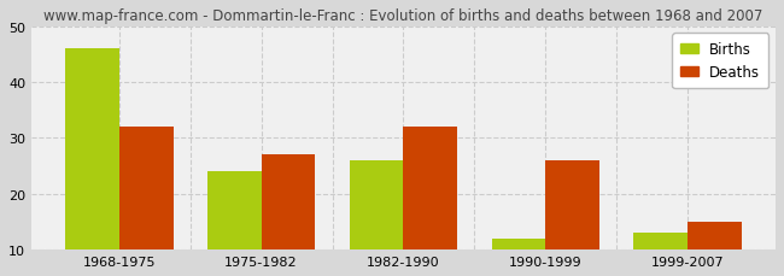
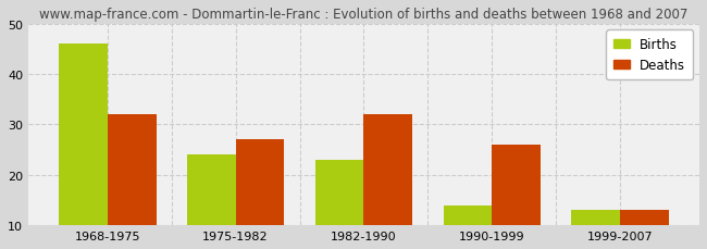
Births/1982-1990: 26 -> 23
Births/1990-1999: 12 -> 14
Deaths/1999-2007: 15 -> 13
